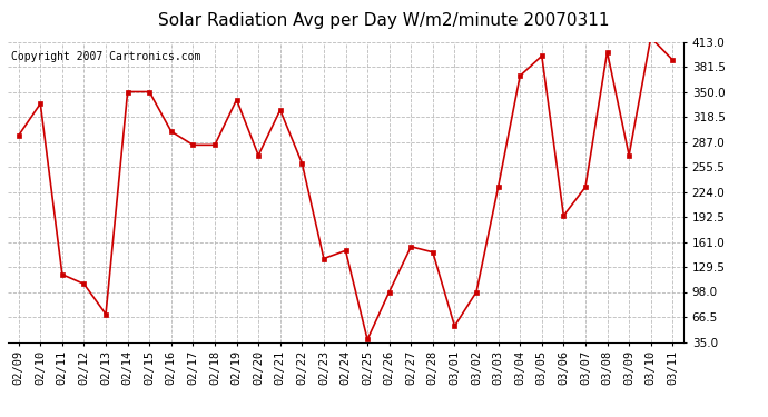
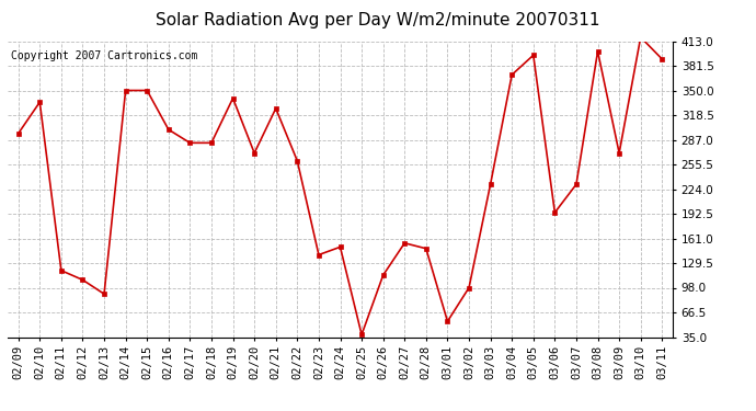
02/13: 70 -> 90
02/26: 98 -> 114
